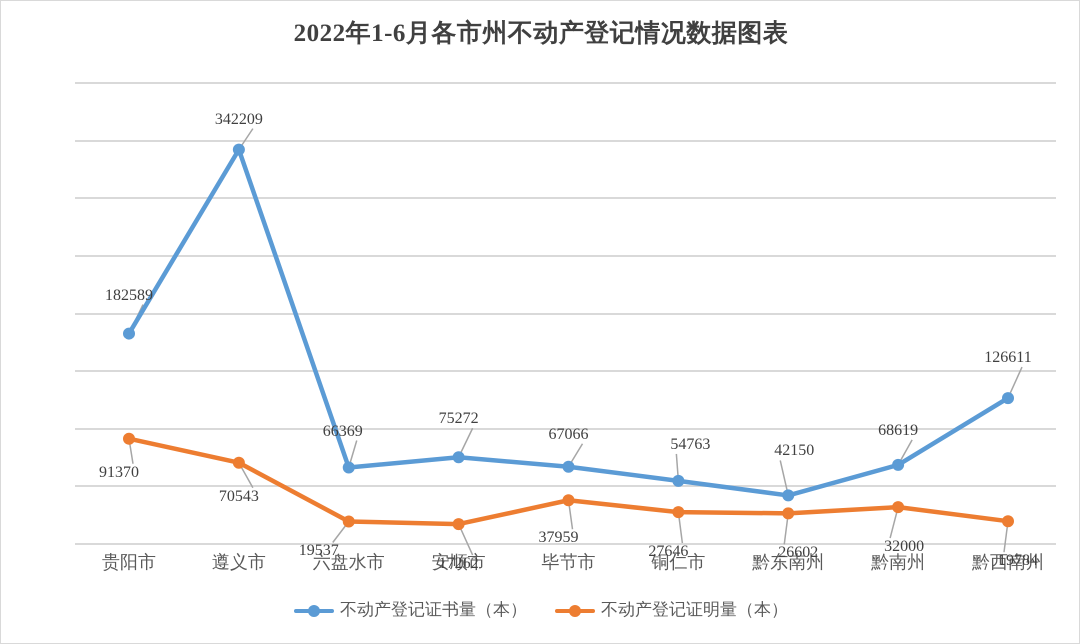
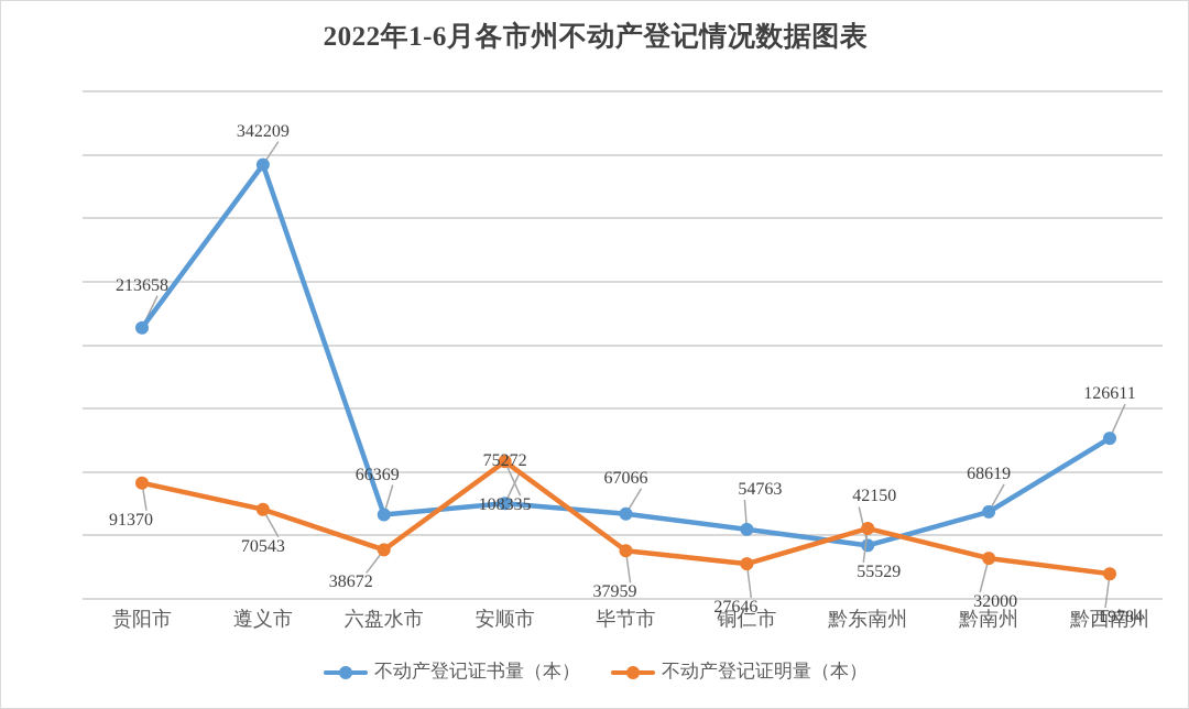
不动产登记证书量（本）/贵阳市: 182589 -> 213658
不动产登记证明量（本）/六盘水市: 19537 -> 38672
不动产登记证明量（本）/安顺市: 17262 -> 108335
不动产登记证明量（本）/黔东南州: 26602 -> 55529
